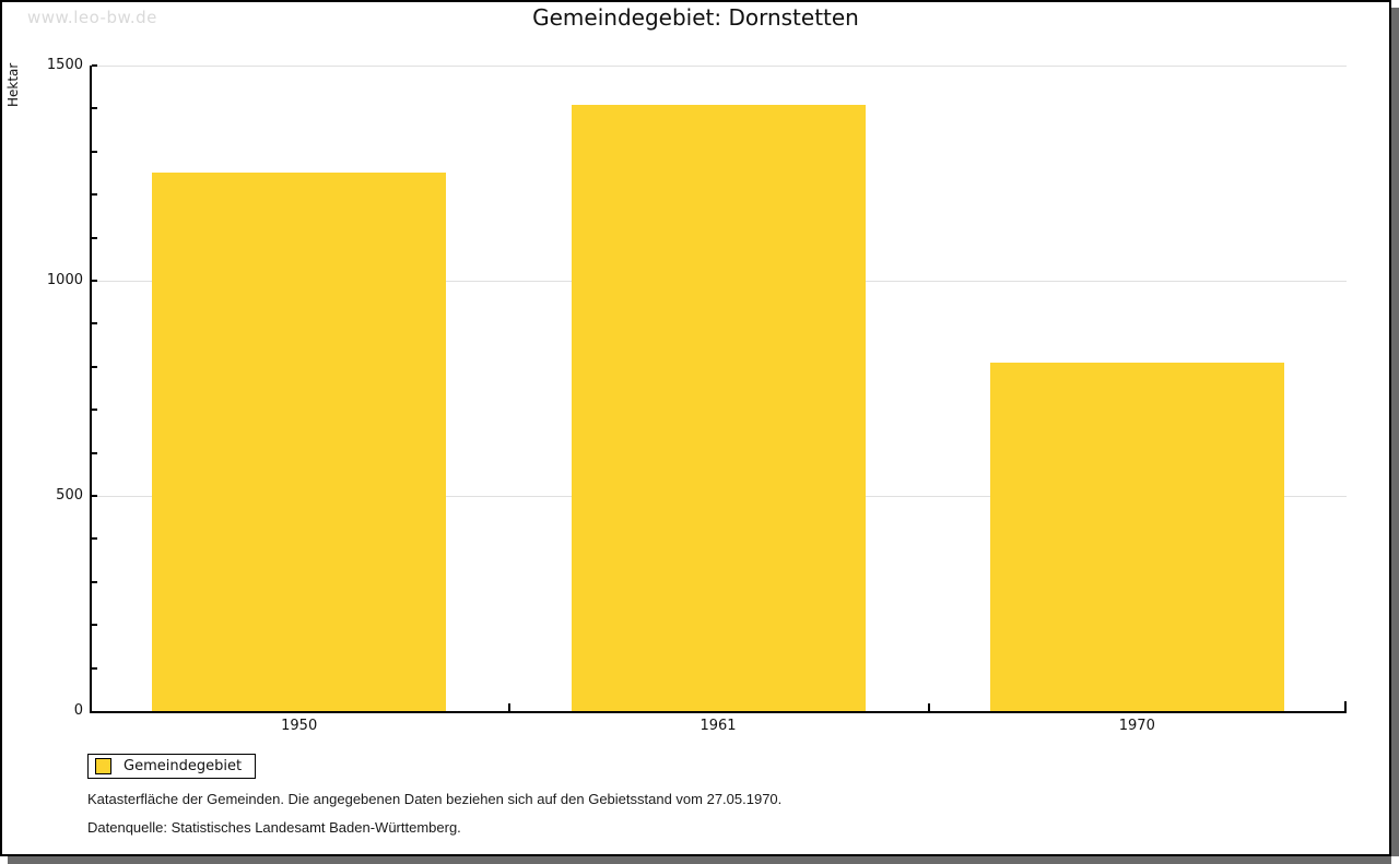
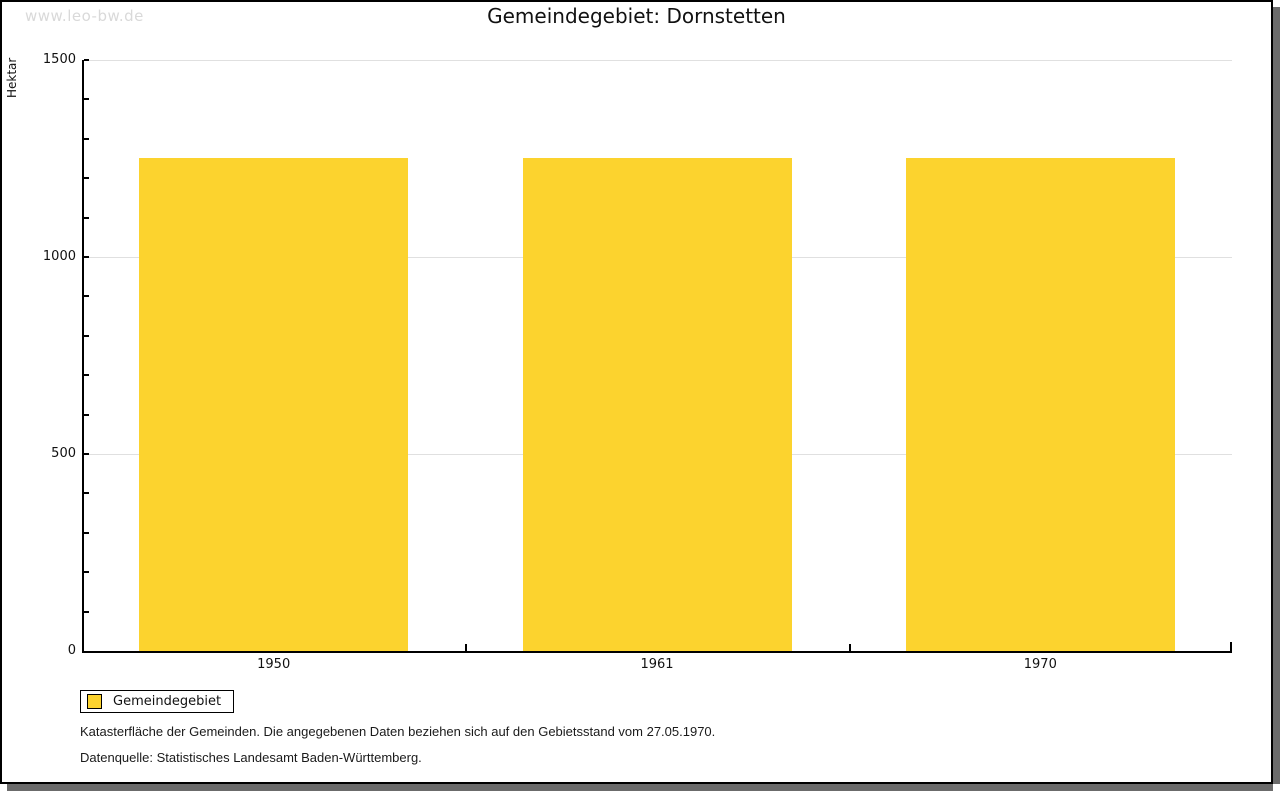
1961: 1410 -> 1250
1970: 810 -> 1250
